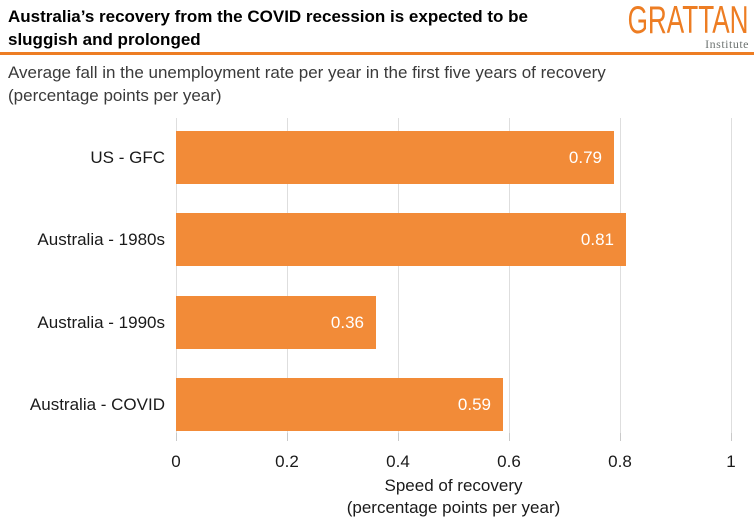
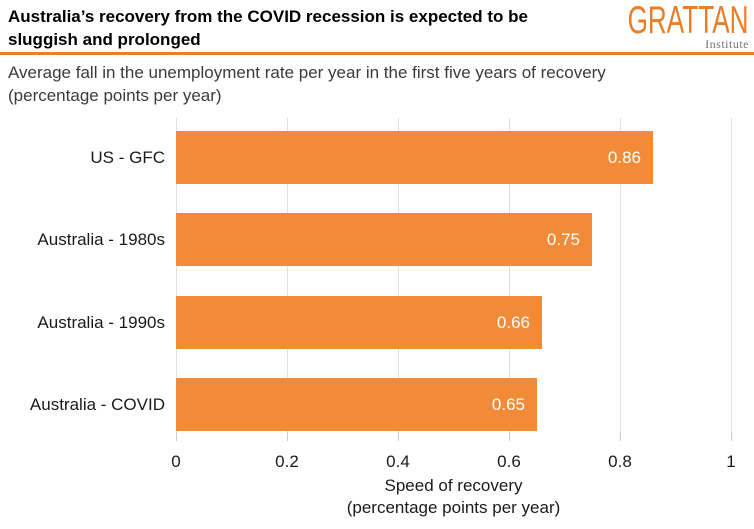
US - GFC: 0.79 -> 0.86
Australia - 1980s: 0.81 -> 0.75
Australia - 1990s: 0.36 -> 0.66
Australia - COVID: 0.59 -> 0.65
